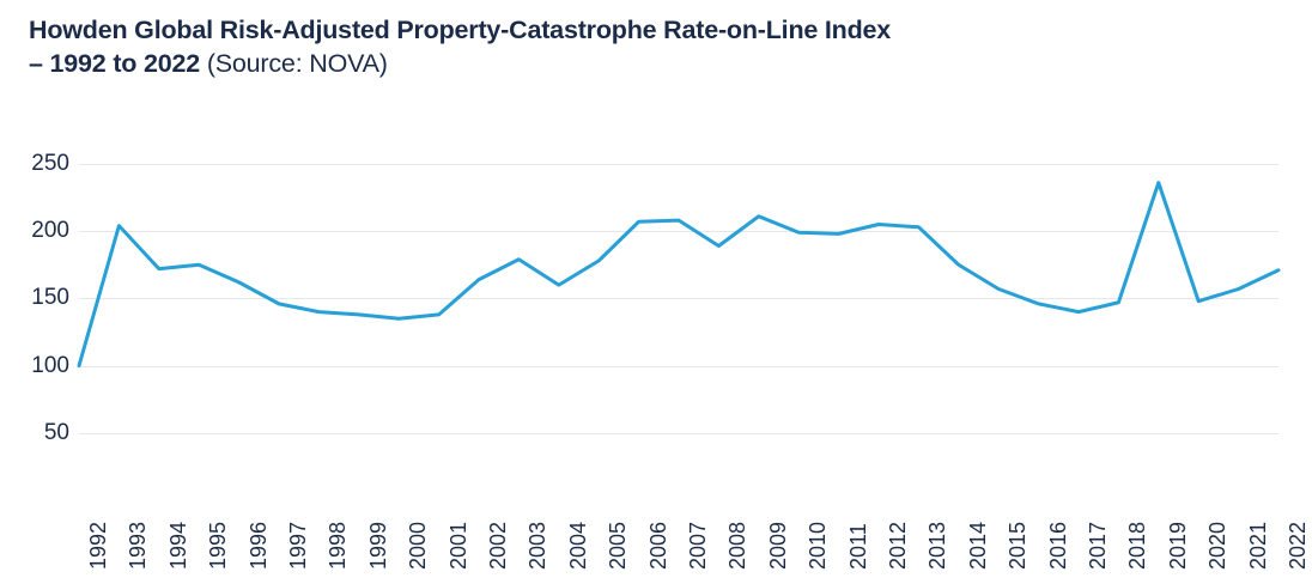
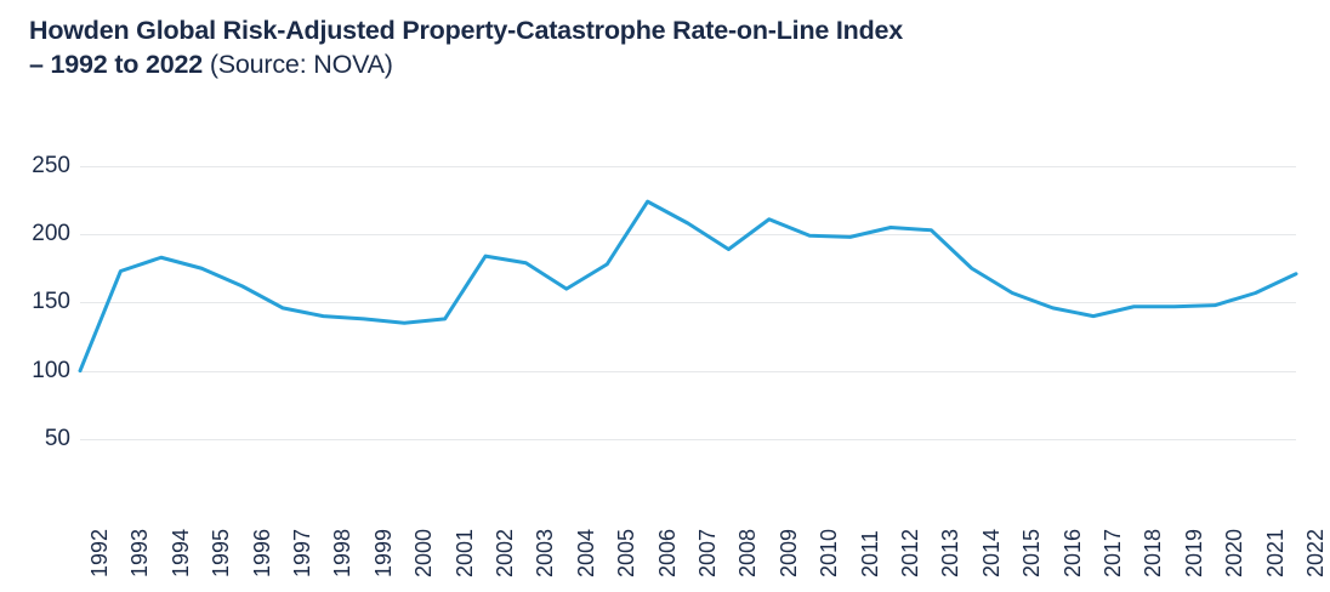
1993: 204 -> 173
1994: 172 -> 183
2002: 164 -> 184
2006: 207 -> 224
2019: 236 -> 147
